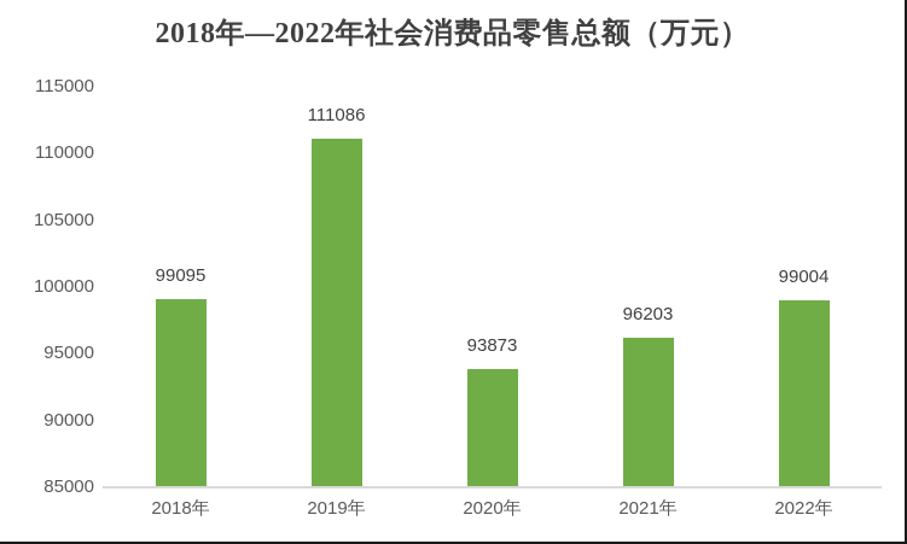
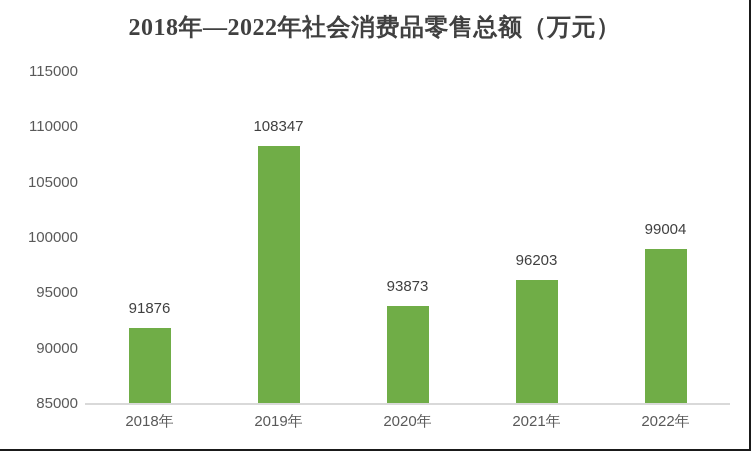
2018年: 99095 -> 91876
2019年: 111086 -> 108347
